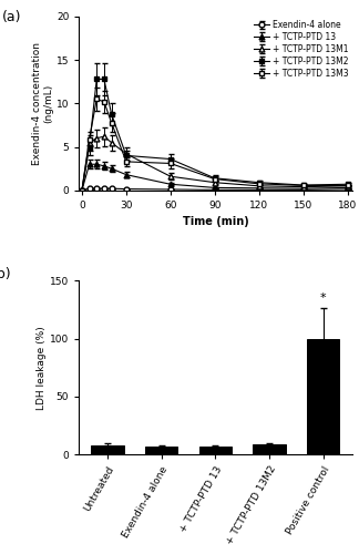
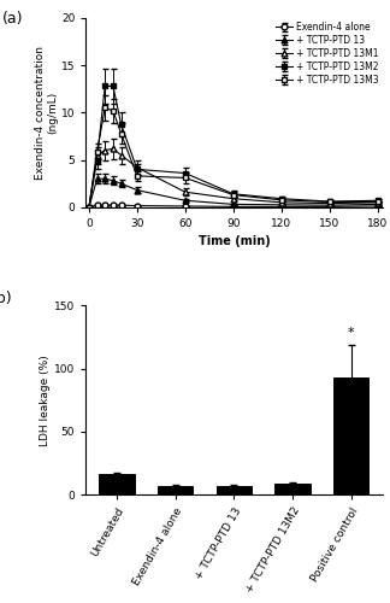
Untreated: 8 -> 16
Positive control: 100 -> 93
